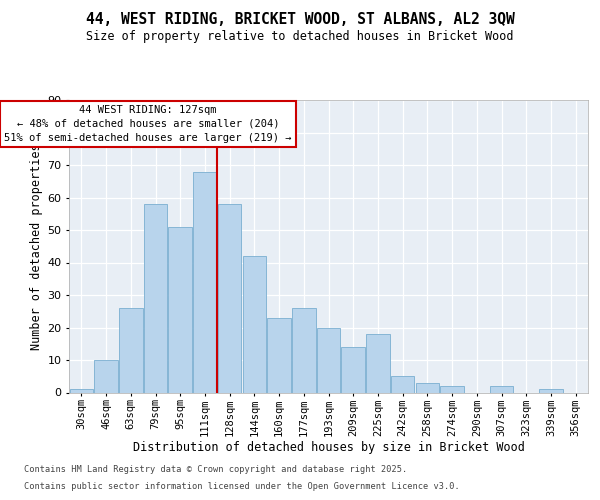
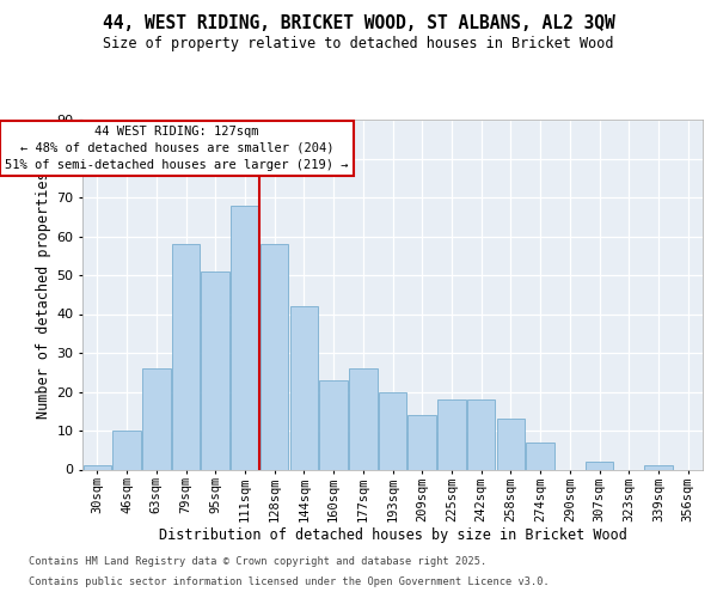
242sqm: 5 -> 18
258sqm: 3 -> 13
274sqm: 2 -> 7
